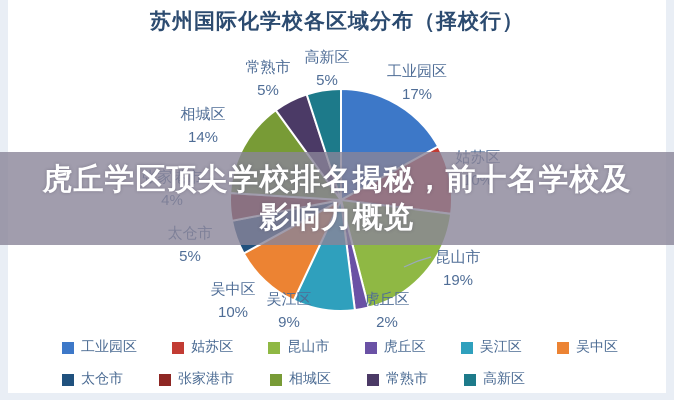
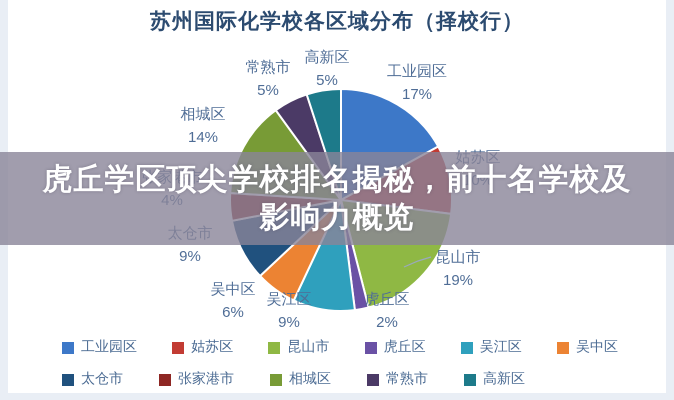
吴中区: 10% -> 6%
太仓市: 5% -> 9%
